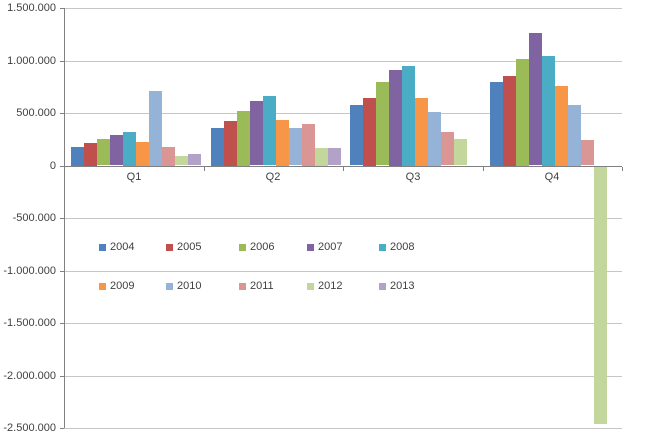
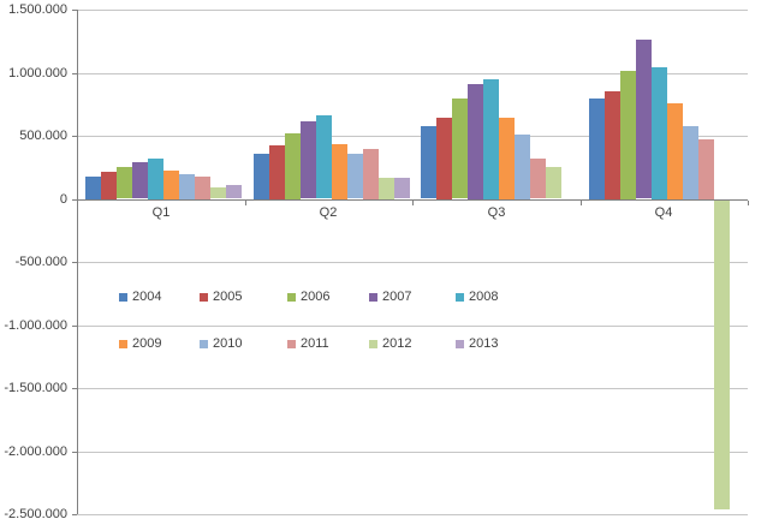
2010/Q1: 710000 -> 200000
2011/Q4: 240000 -> 480000
